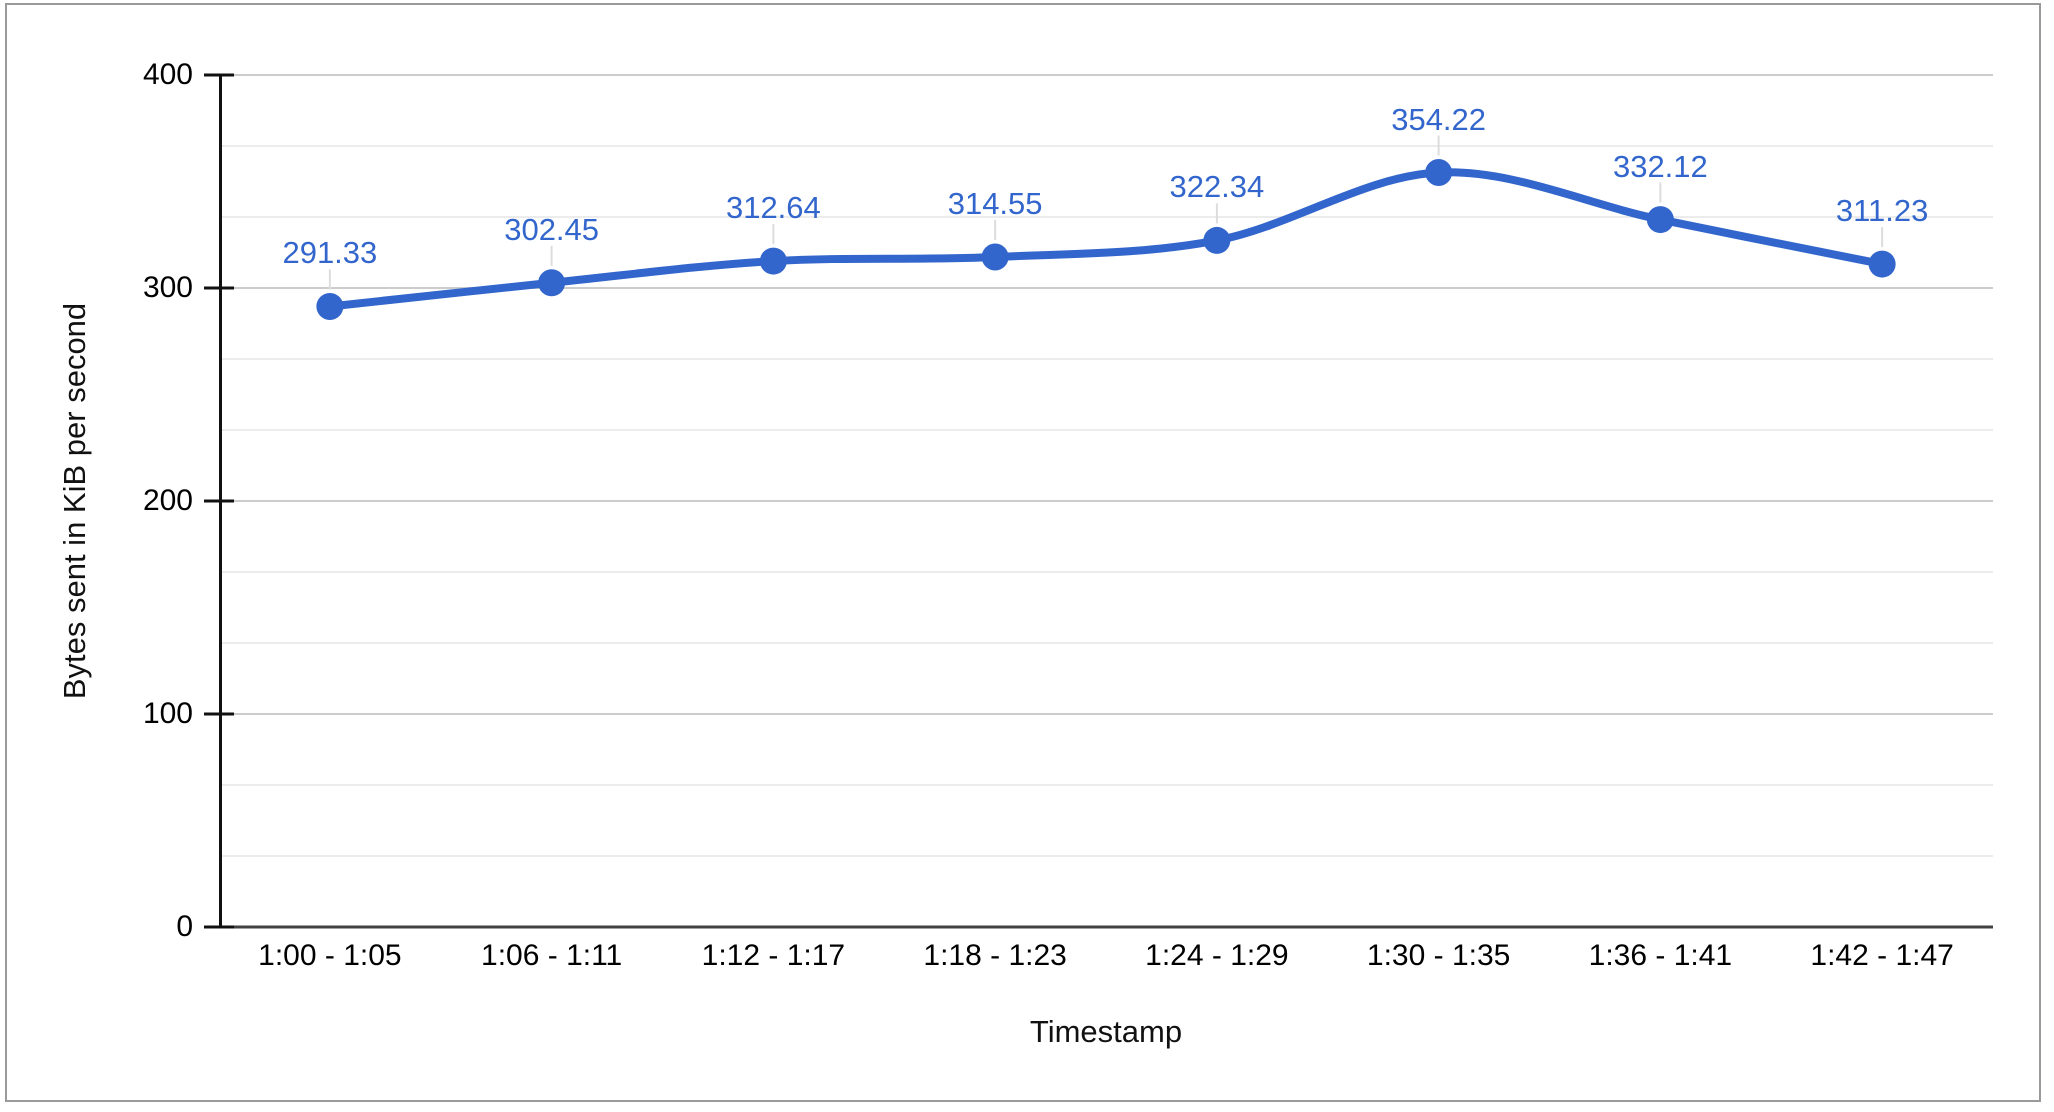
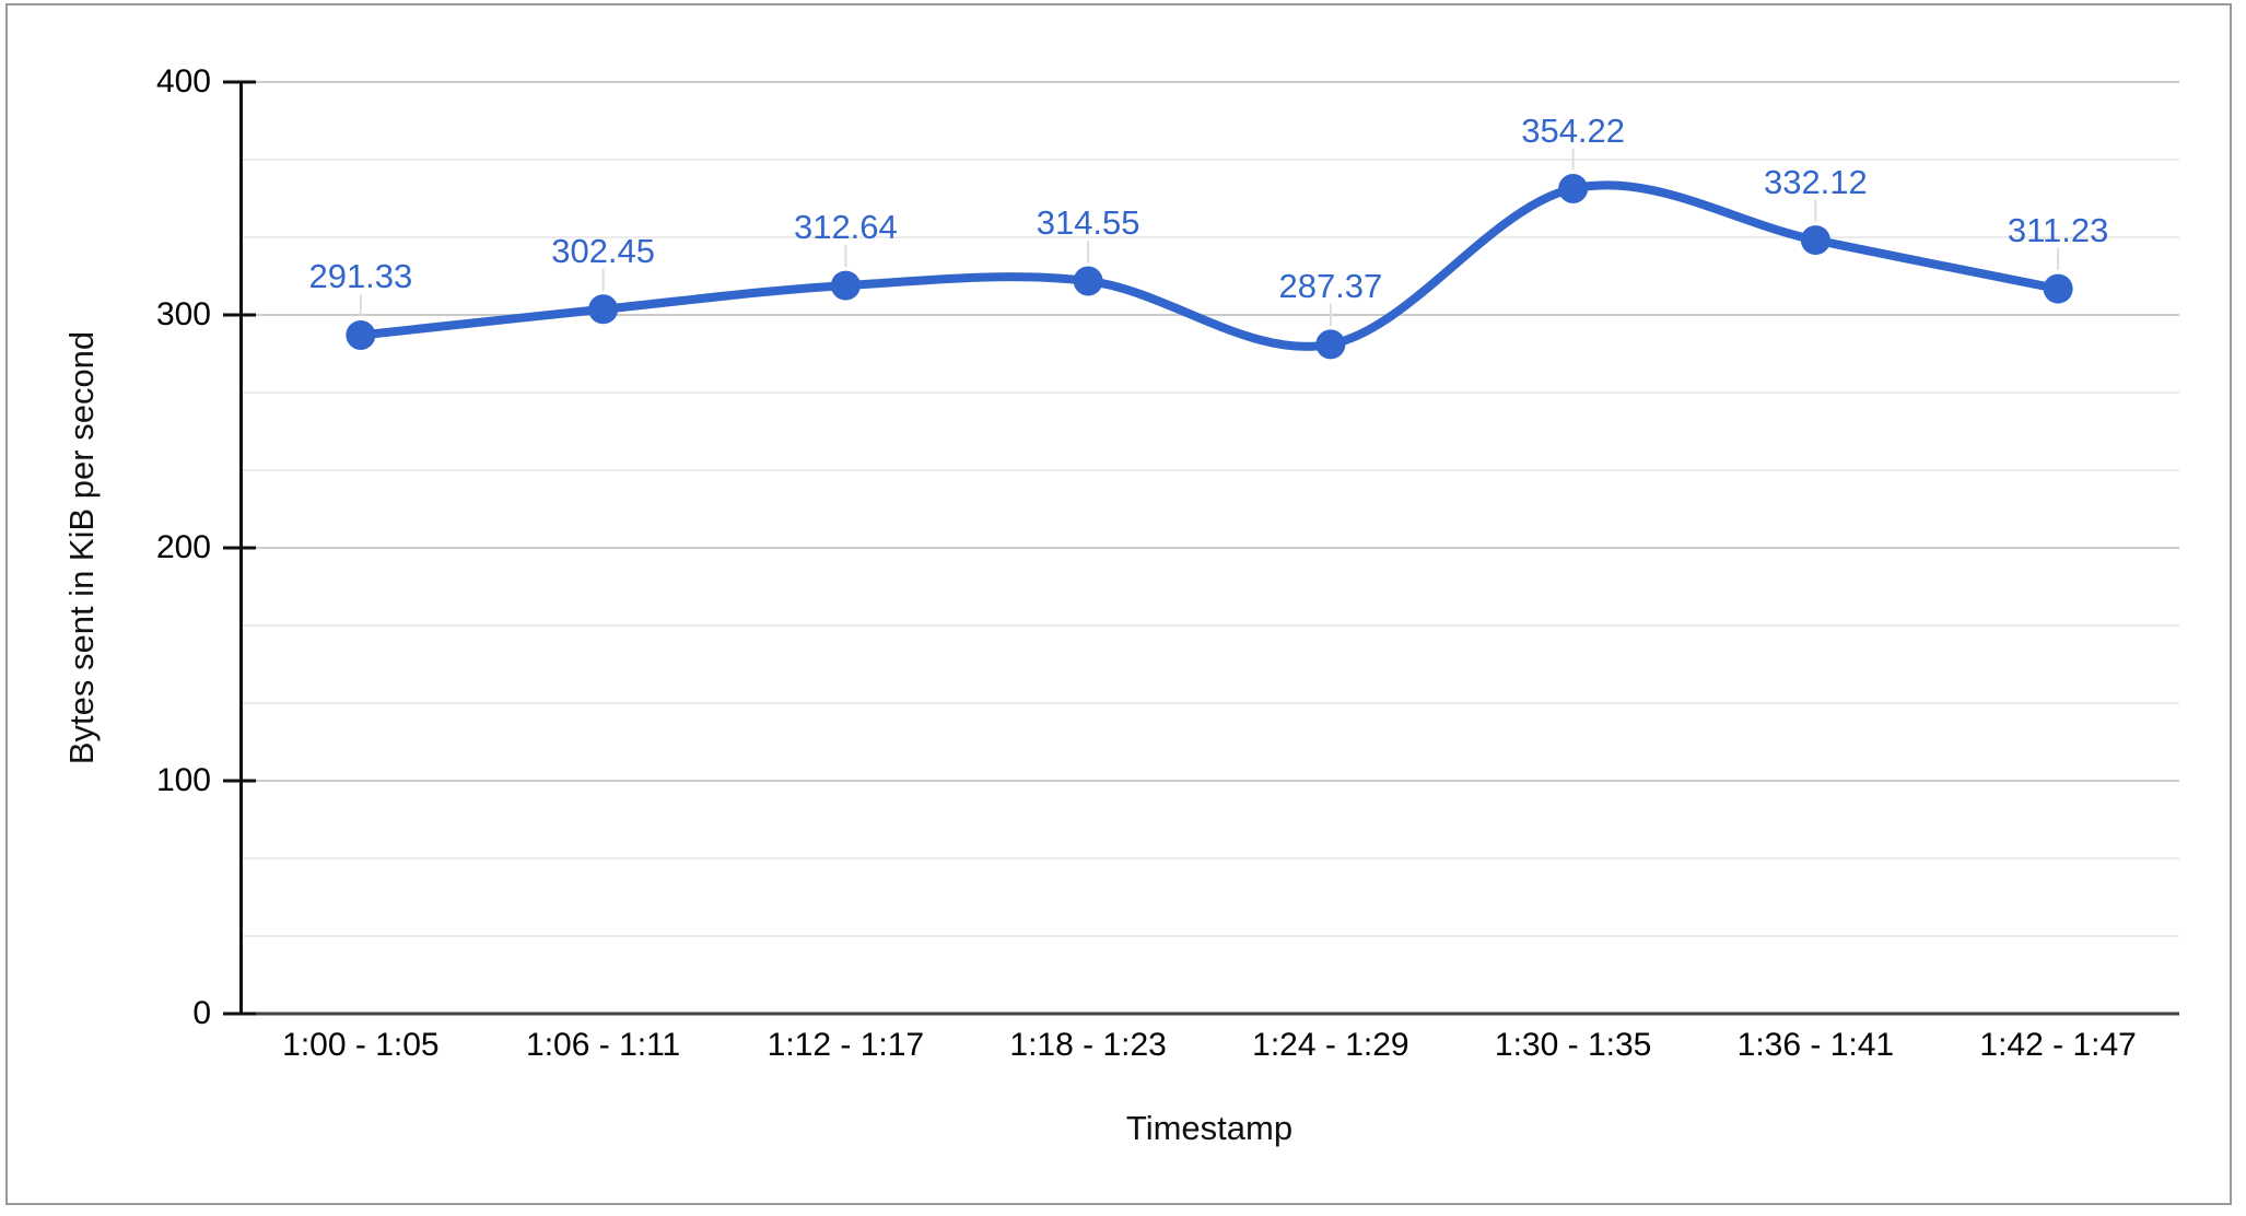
1:24 - 1:29: 322.34 -> 287.37
